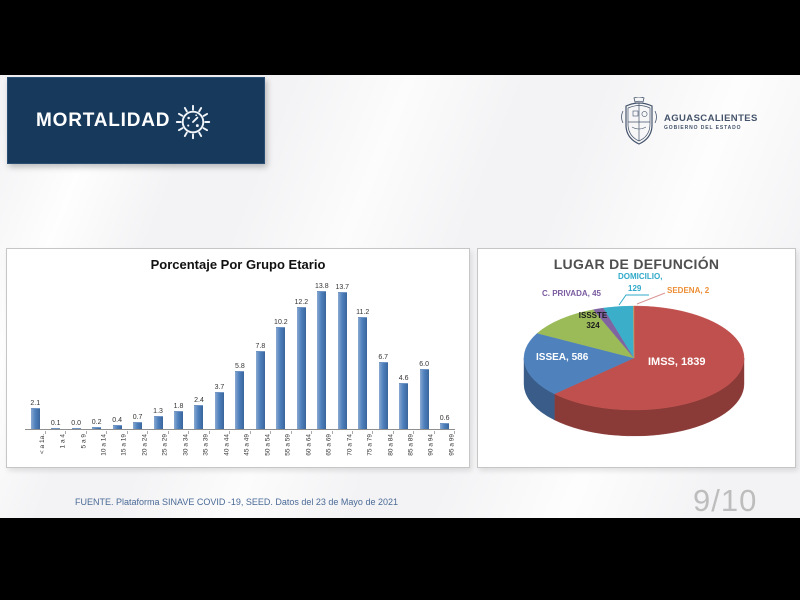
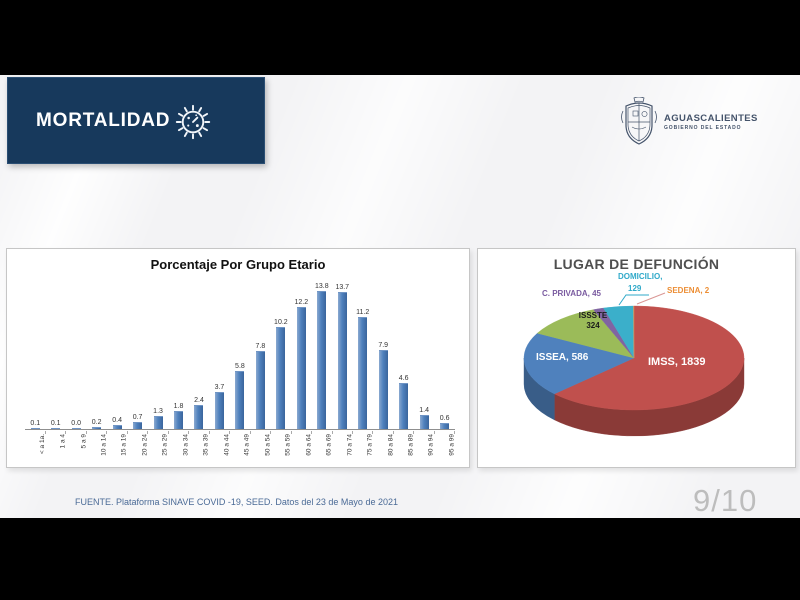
Porcentaje Por Grupo Etario/< a 1a.: 2.1 -> 0.1
Porcentaje Por Grupo Etario/80 a 84: 6.7 -> 7.9
Porcentaje Por Grupo Etario/90 a 94: 6.0 -> 1.4
